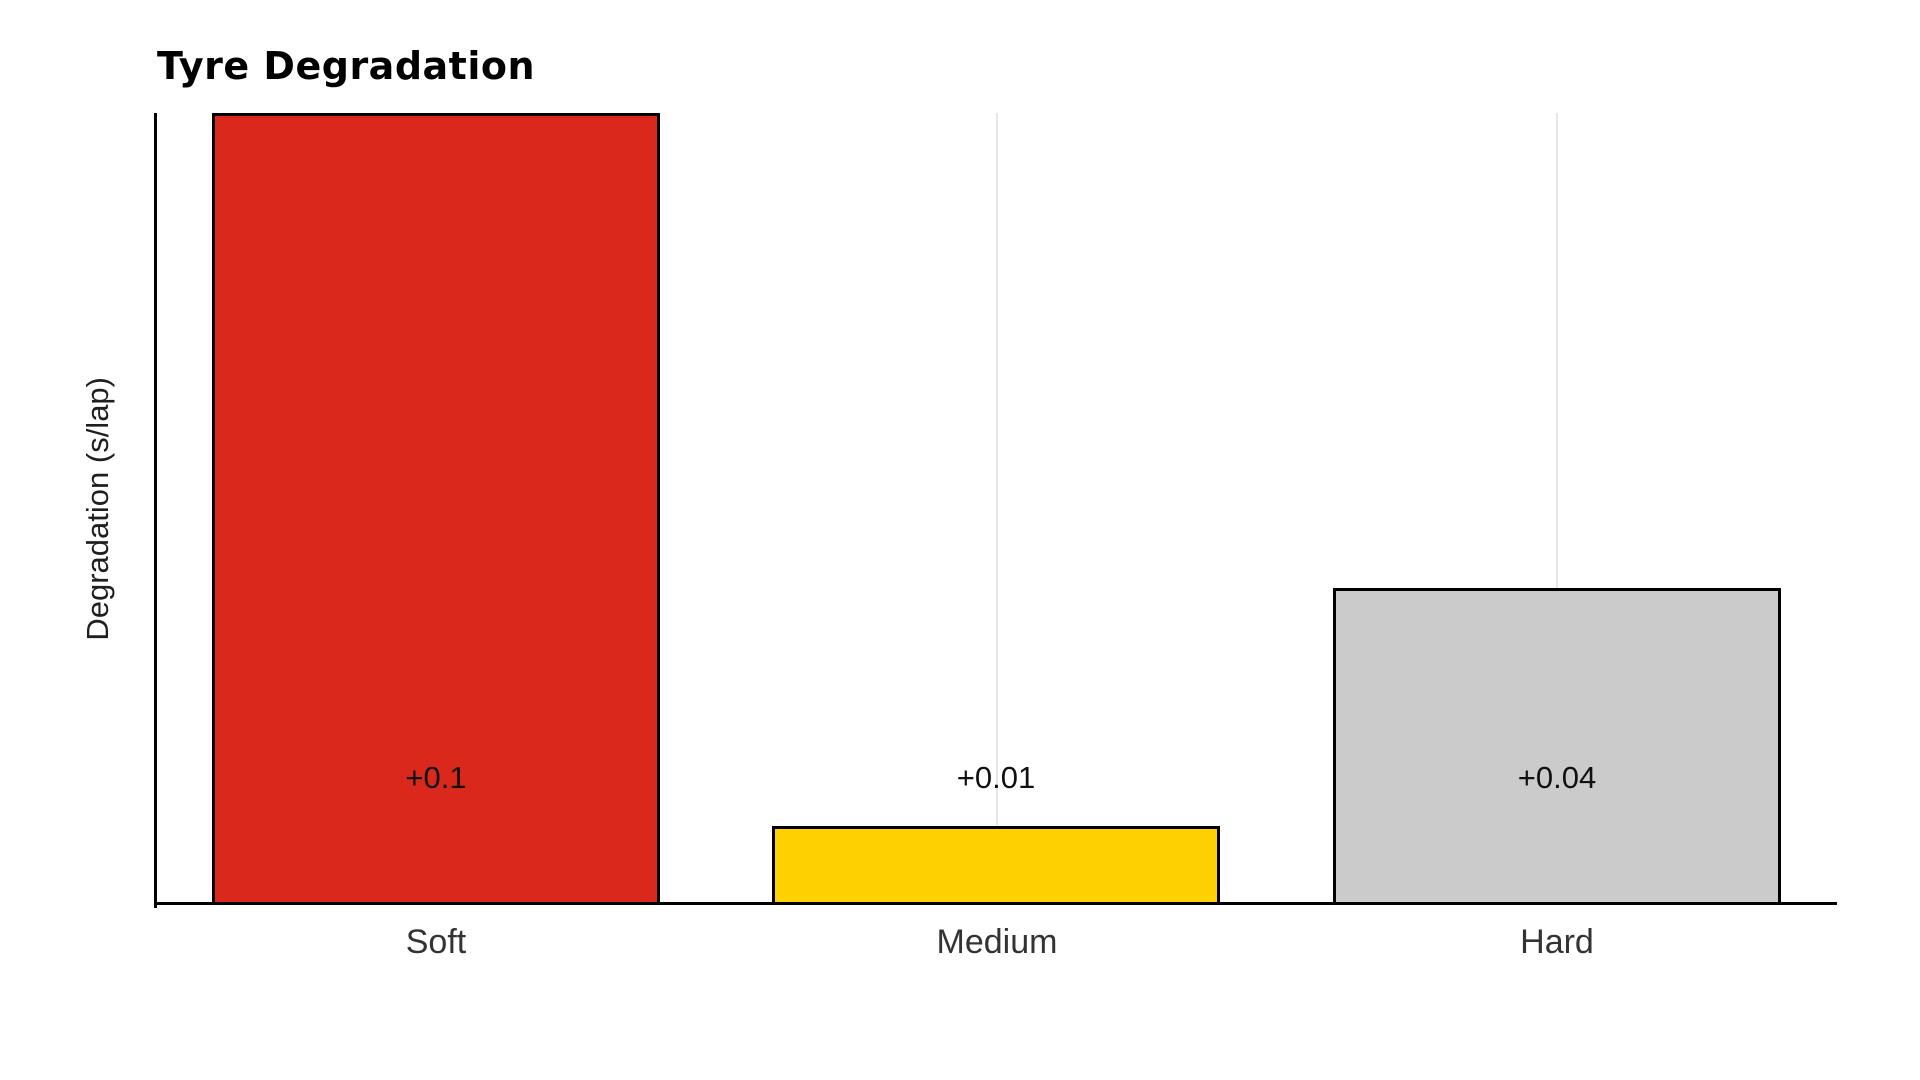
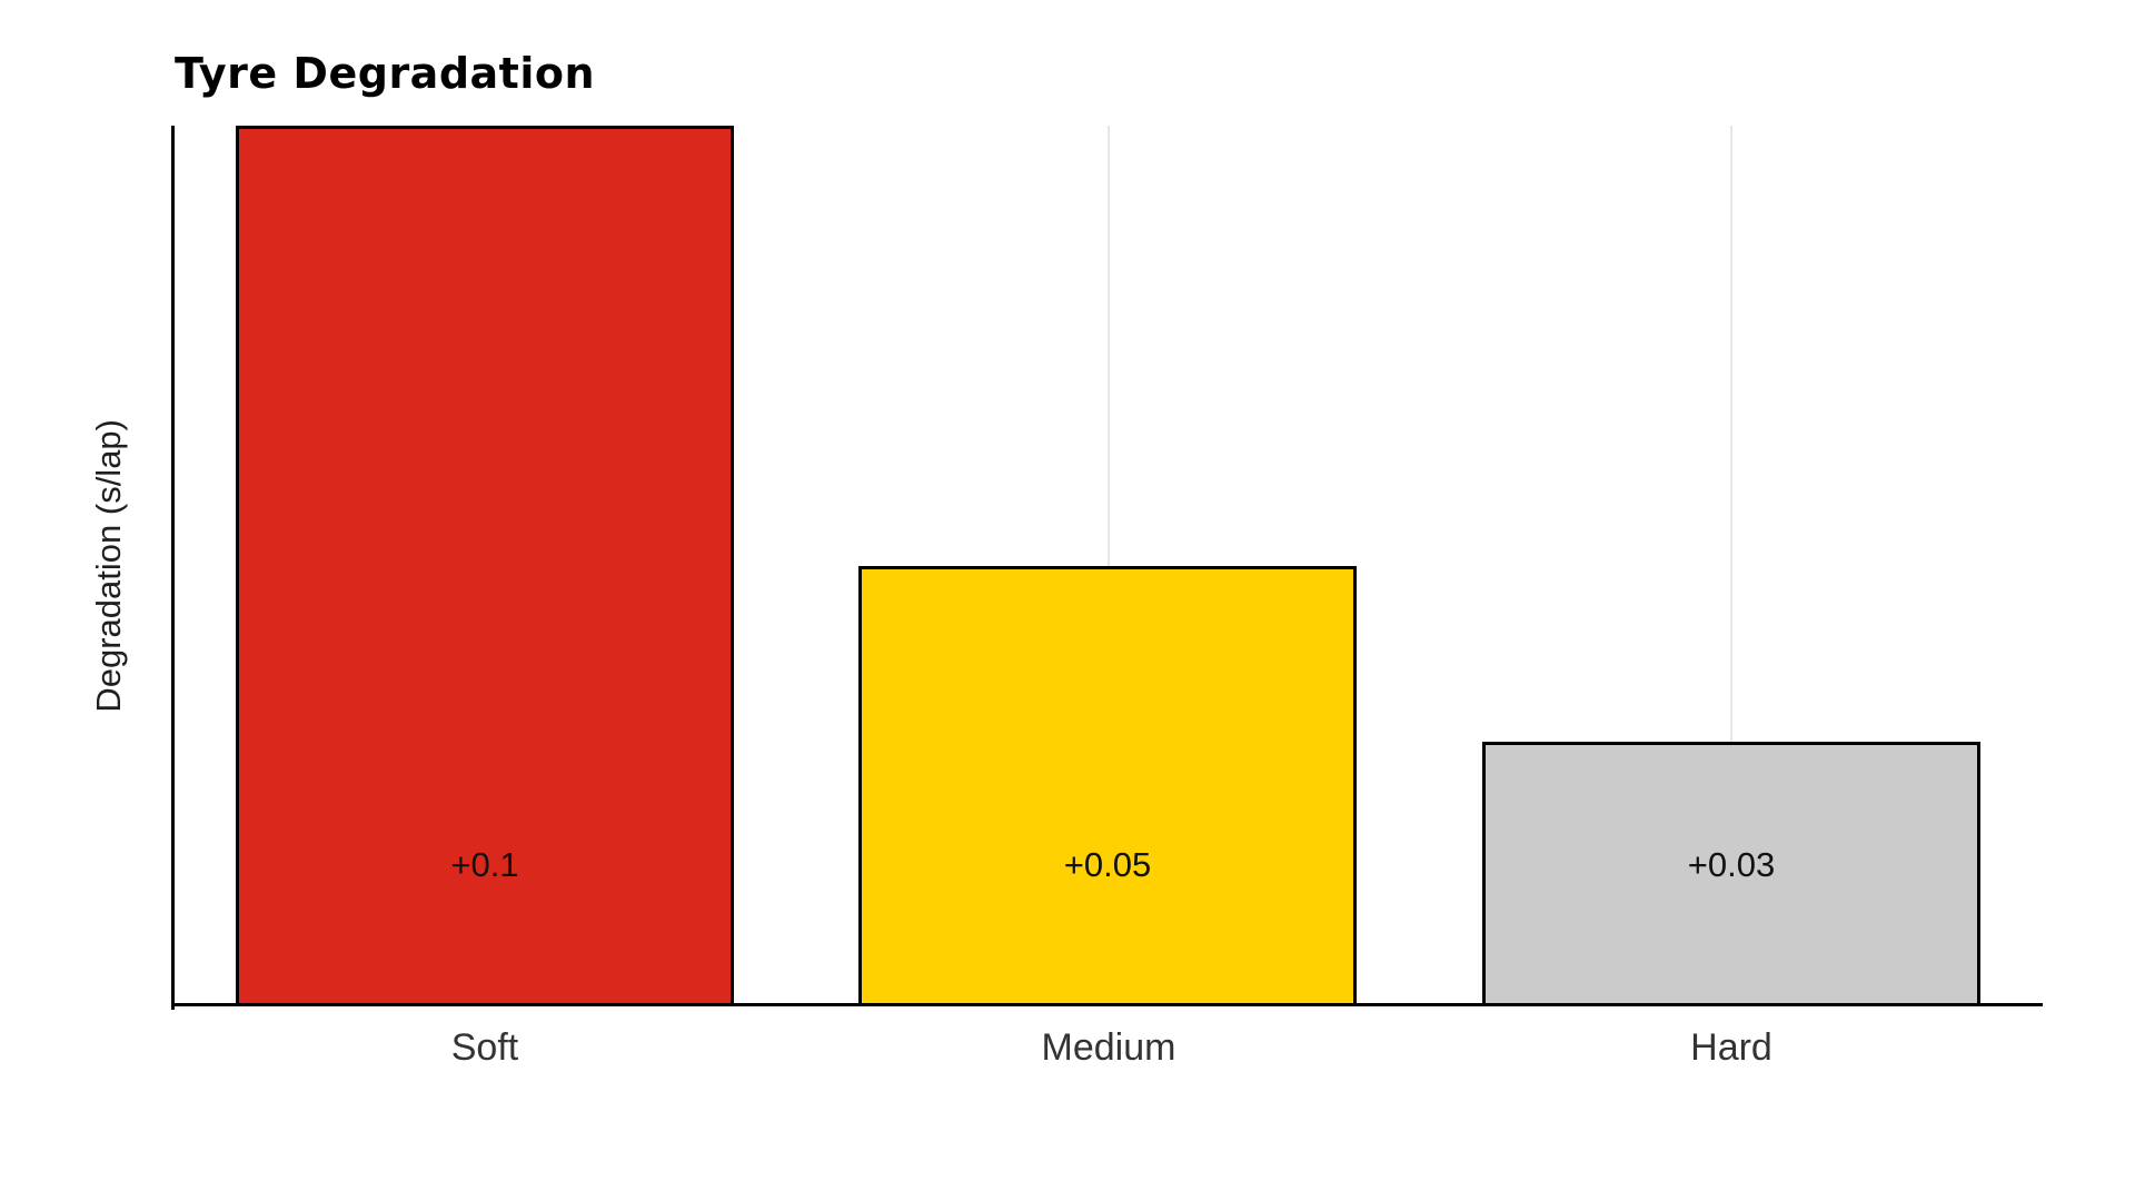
Medium: +0.01 -> +0.05
Hard: +0.04 -> +0.03
